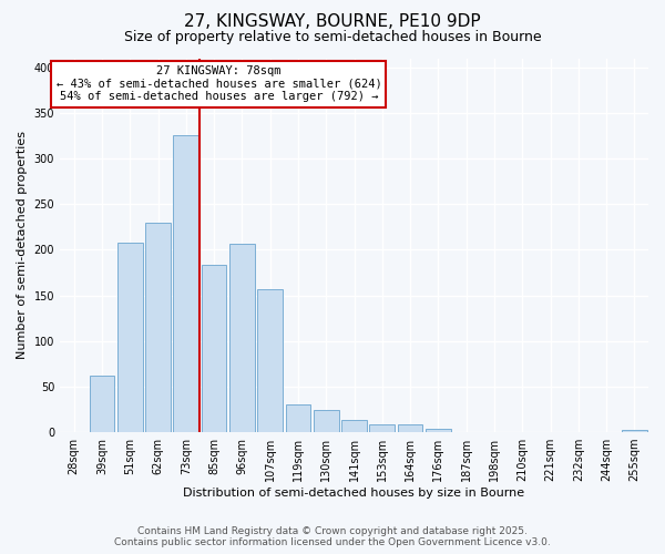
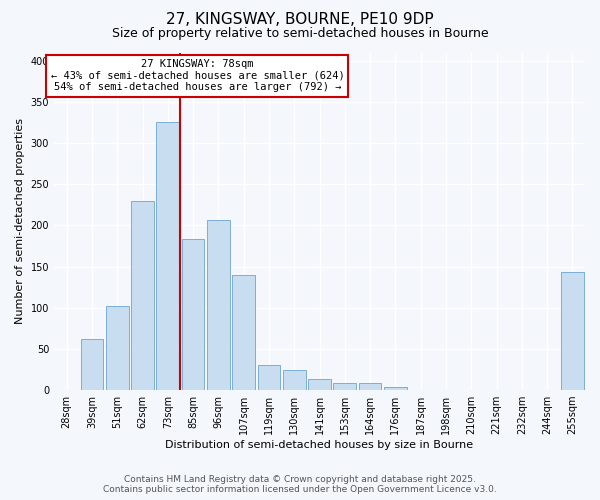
51sqm: 208 -> 102
107sqm: 157 -> 140
255sqm: 3 -> 144
